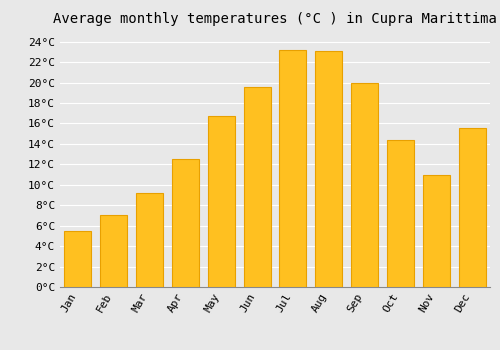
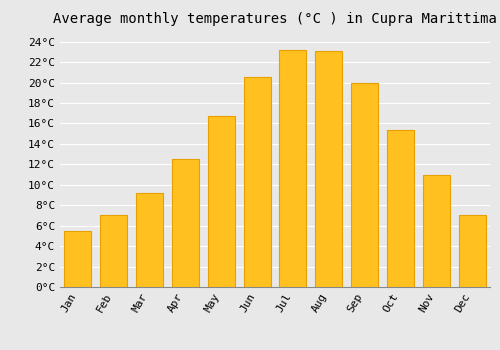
Jun: 19.6°C -> 20.5°C
Oct: 14.4°C -> 15.4°C
Dec: 15.6°C -> 7.0°C
